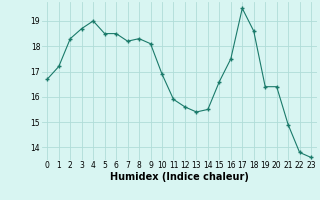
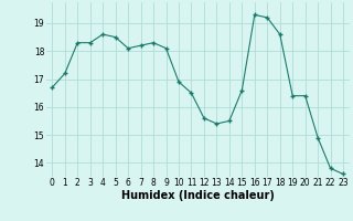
3: 18.7 -> 18.3
4: 19.0 -> 18.6
6: 18.5 -> 18.1
11: 15.9 -> 16.5
16: 17.5 -> 19.3
17: 19.5 -> 19.2
